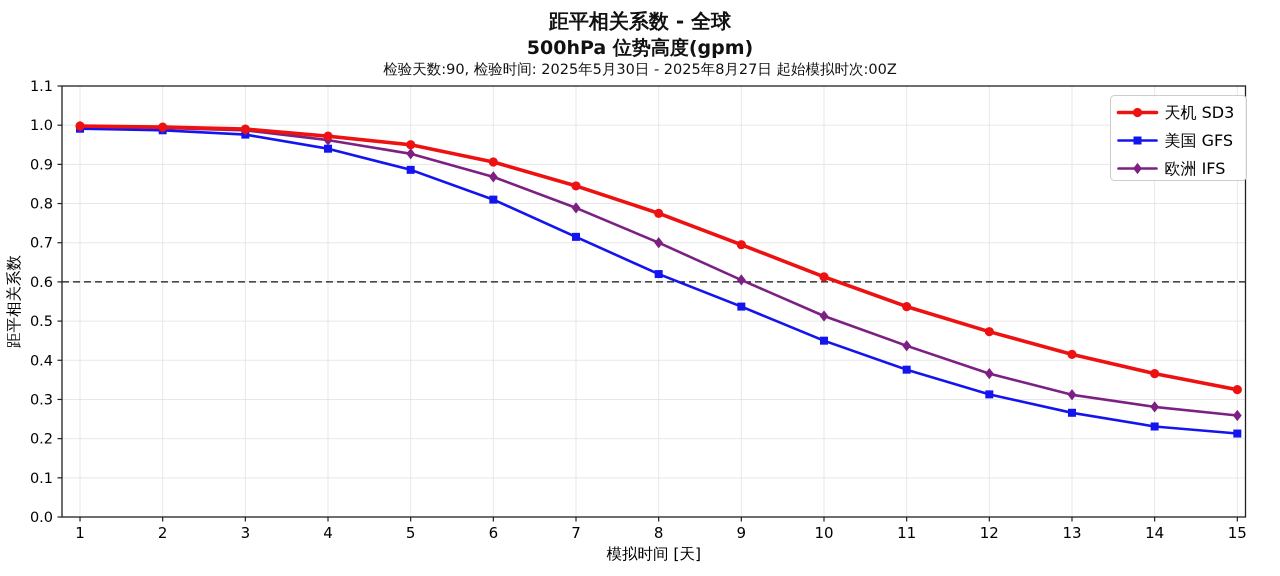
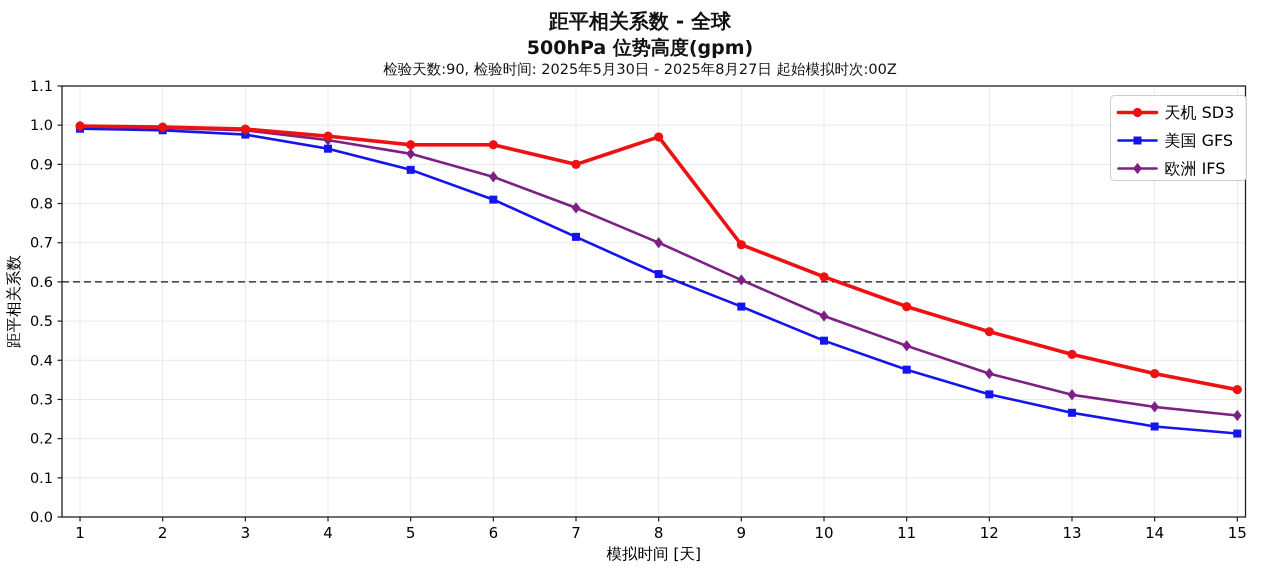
天机 SD3/6: 0.91 -> 0.95
天机 SD3/7: 0.84 -> 0.90
天机 SD3/8: 0.78 -> 0.97
